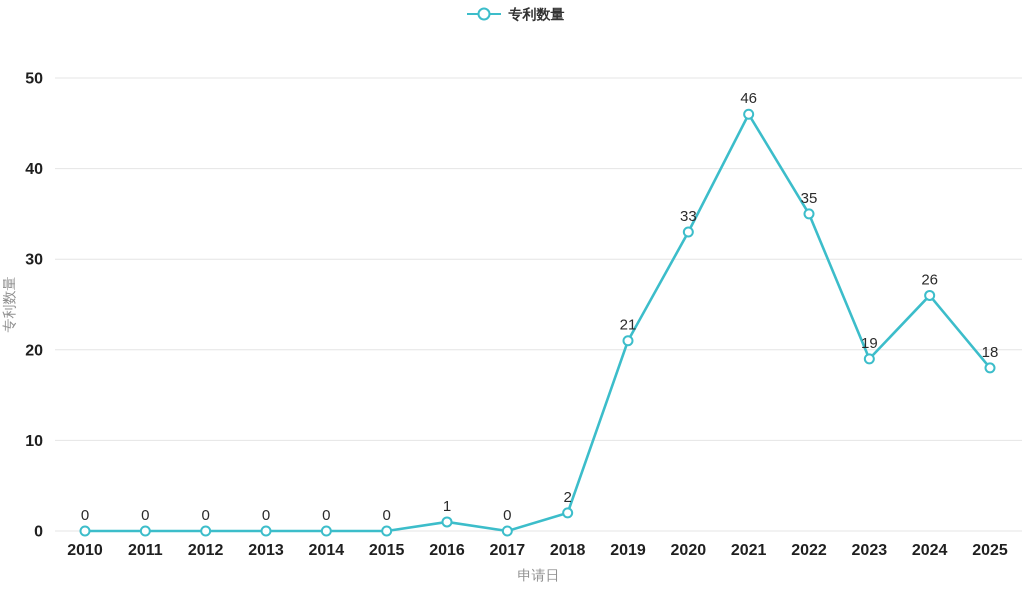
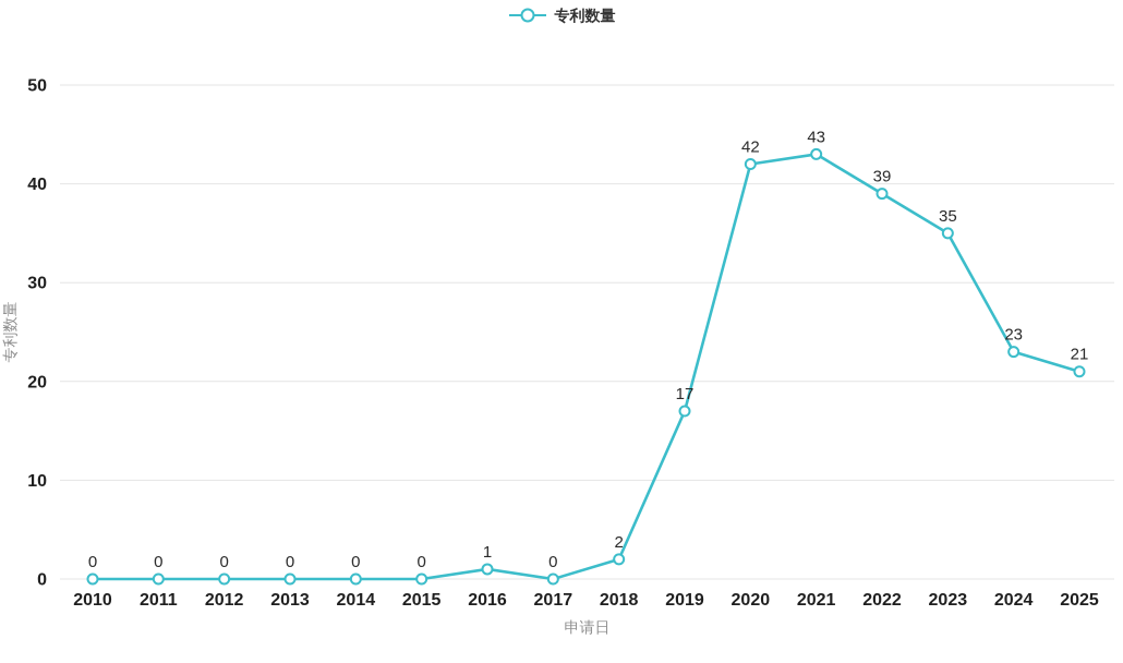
2019: 21 -> 17
2020: 33 -> 42
2021: 46 -> 43
2022: 35 -> 39
2023: 19 -> 35
2024: 26 -> 23
2025: 18 -> 21
